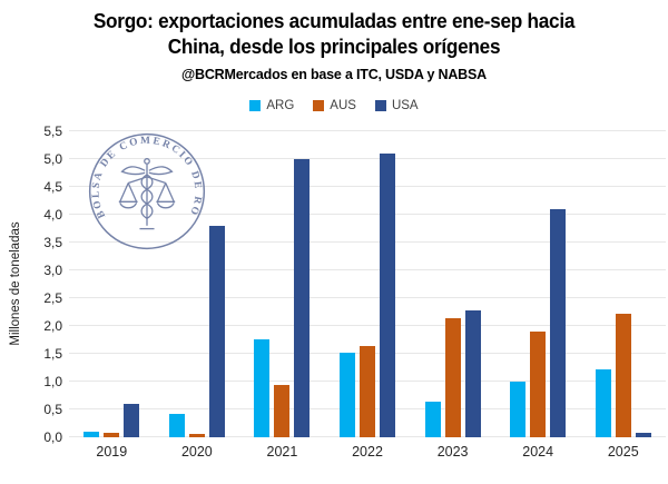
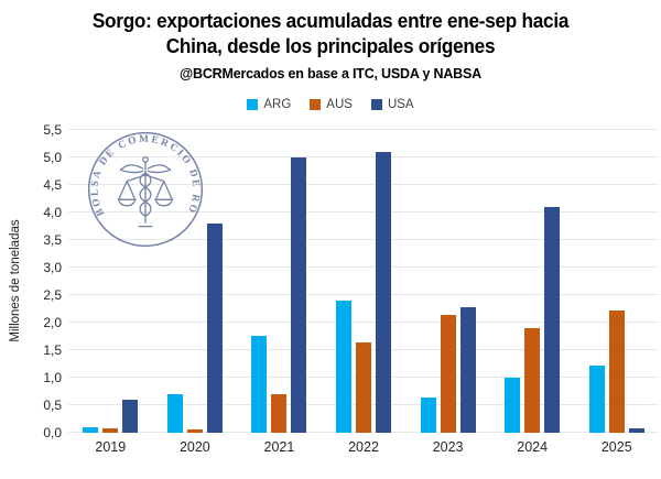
ARG/2020: 0,4 -> 0,7
AUS/2021: 0,9 -> 0,7
ARG/2022: 1,5 -> 2,4
